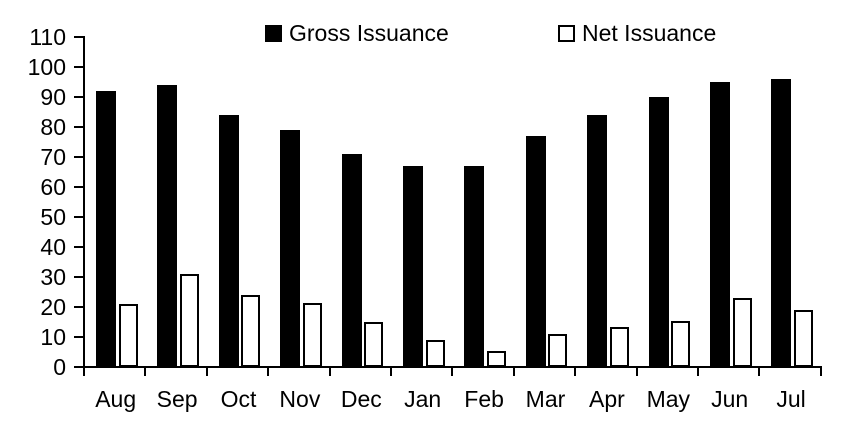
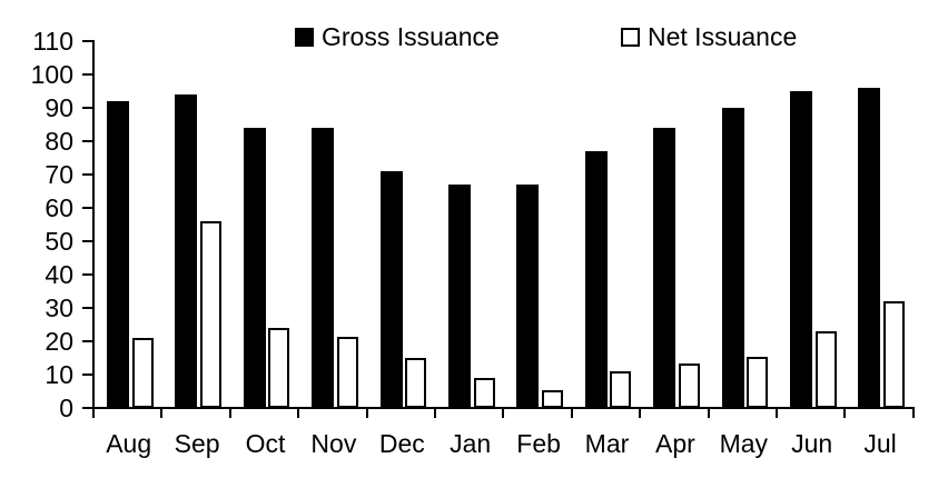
Net Issuance/Sep: 31 -> 56
Gross Issuance/Nov: 79 -> 84
Net Issuance/Jul: 19 -> 32
